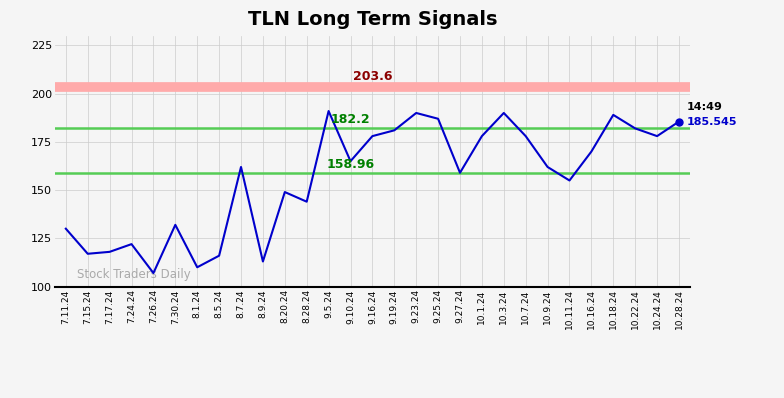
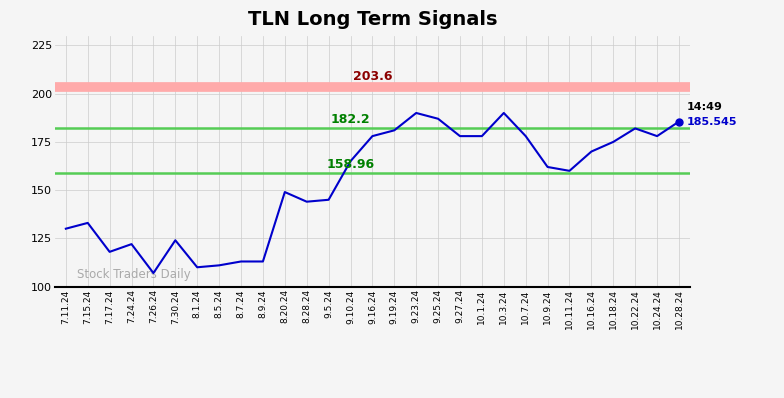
7.15.24: 117 -> 133
7.30.24: 132 -> 124
8.5.24: 116 -> 111
8.7.24: 162 -> 113
9.5.24: 191 -> 145
9.27.24: 159 -> 178
10.11.24: 155 -> 160
10.18.24: 189 -> 175
